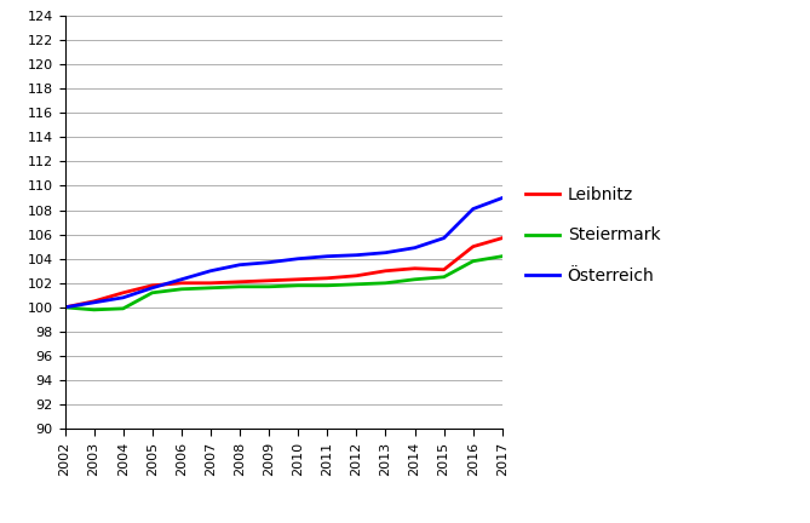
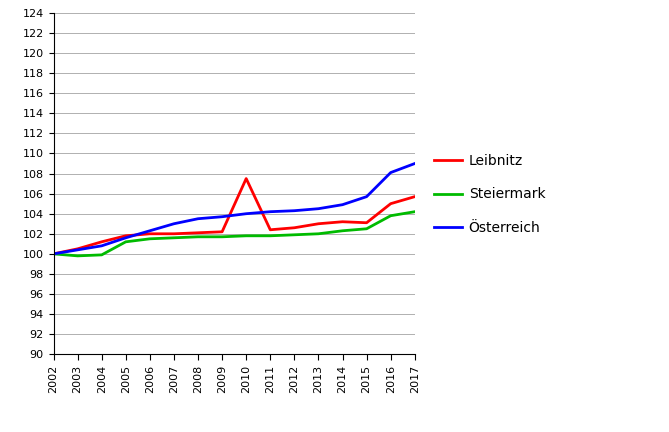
Leibnitz/2010: 102.3 -> 107.5
